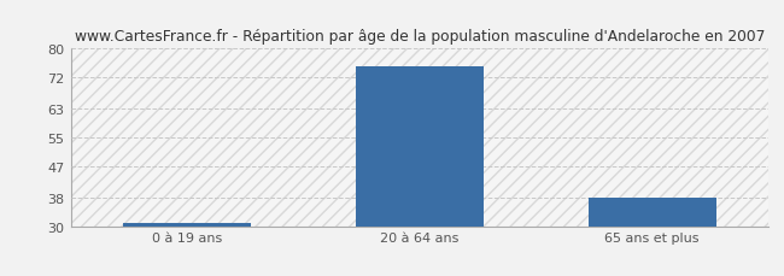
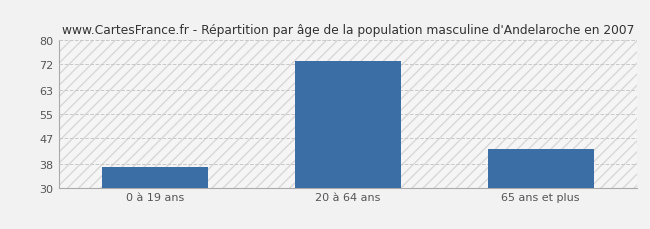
0 à 19 ans: 31 -> 37
20 à 64 ans: 75 -> 73
65 ans et plus: 38 -> 43
